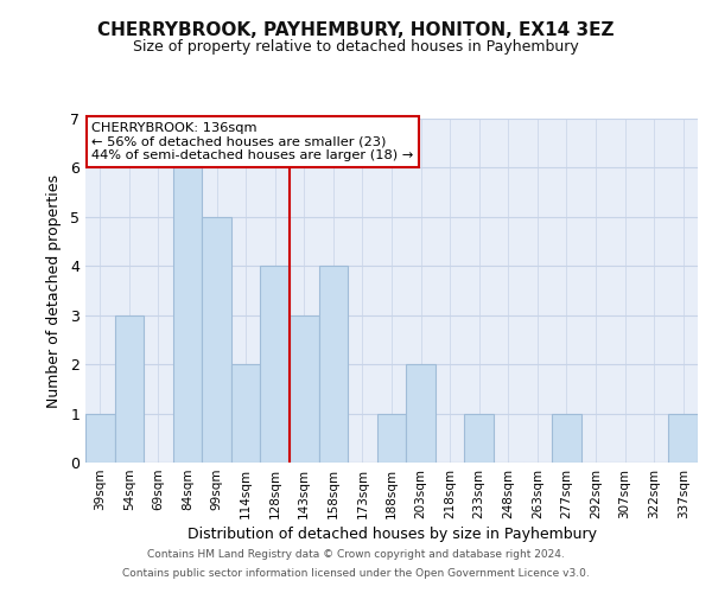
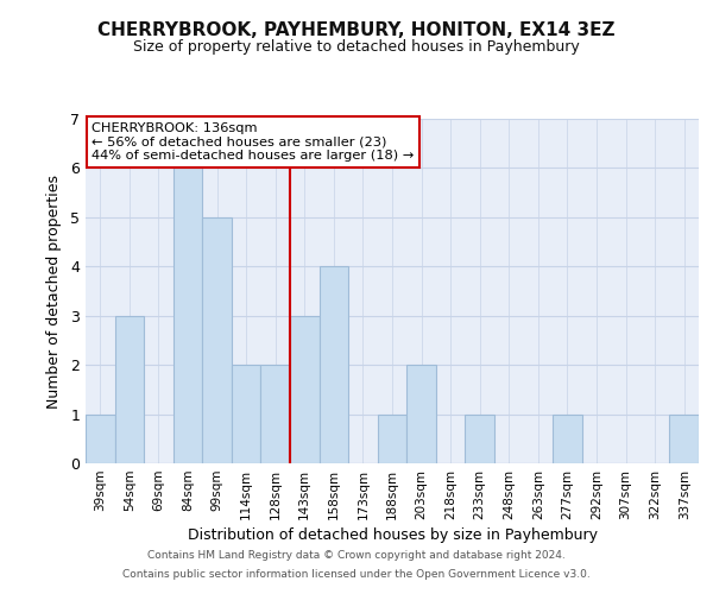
128sqm: 4 -> 2
